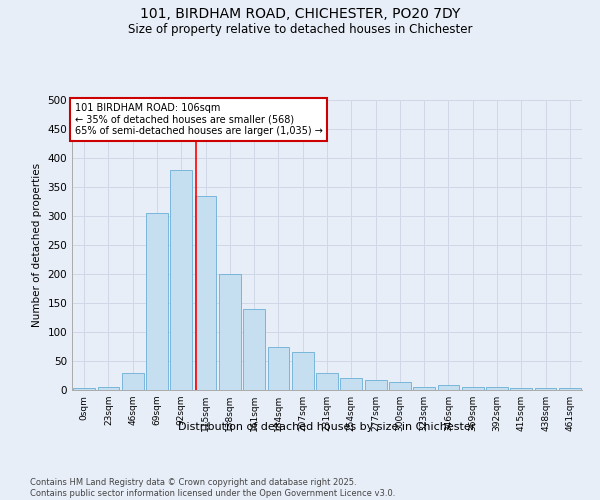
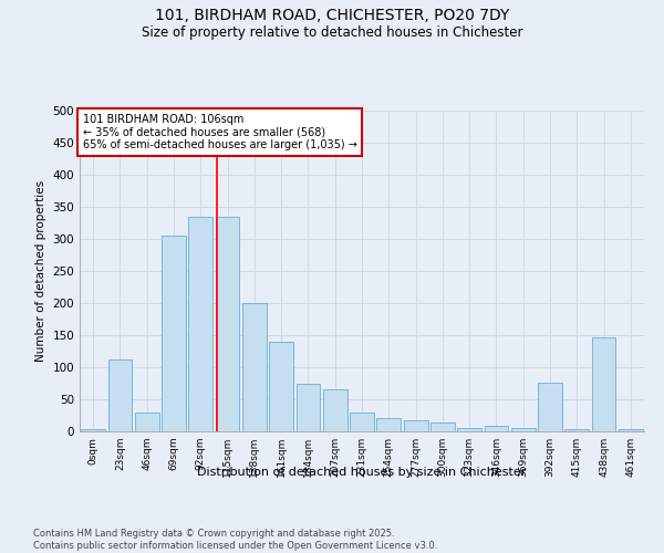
23sqm: 5 -> 112
92sqm: 380 -> 334
392sqm: 5 -> 76
438sqm: 3 -> 146
